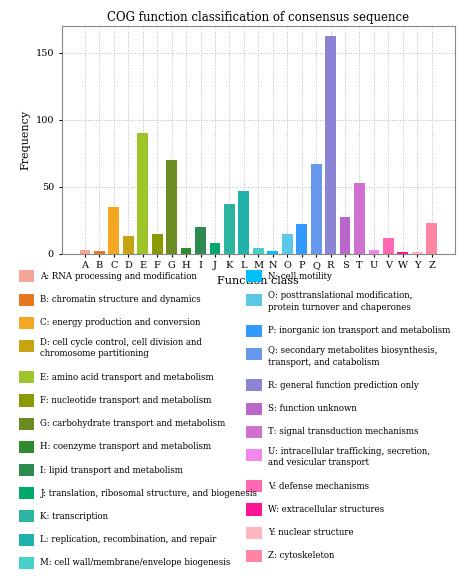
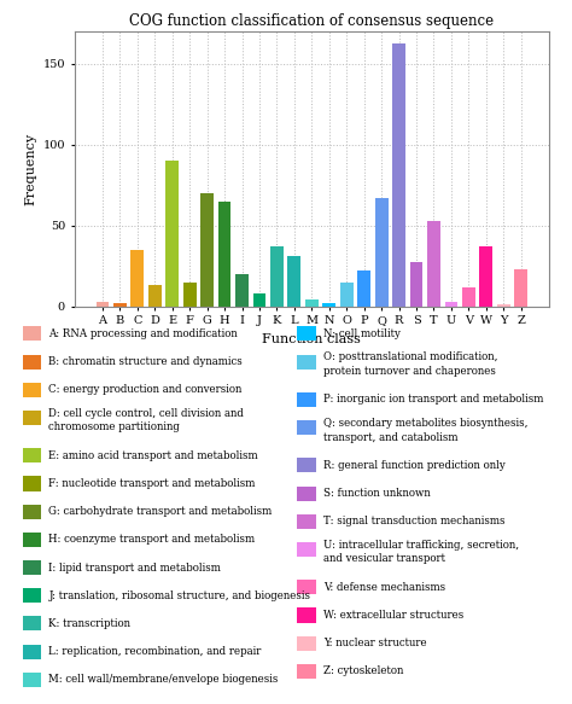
H: 4 -> 65
L: 47 -> 31
W: 1 -> 37
